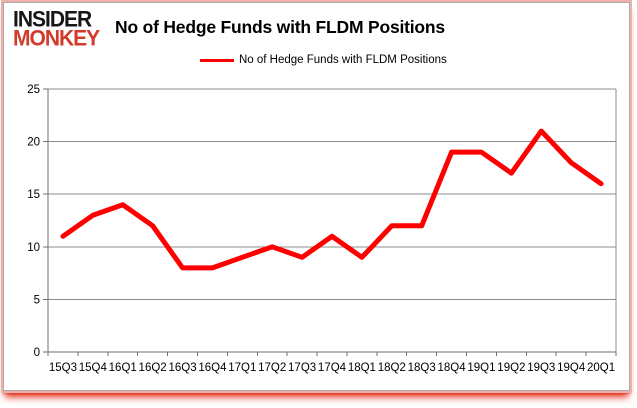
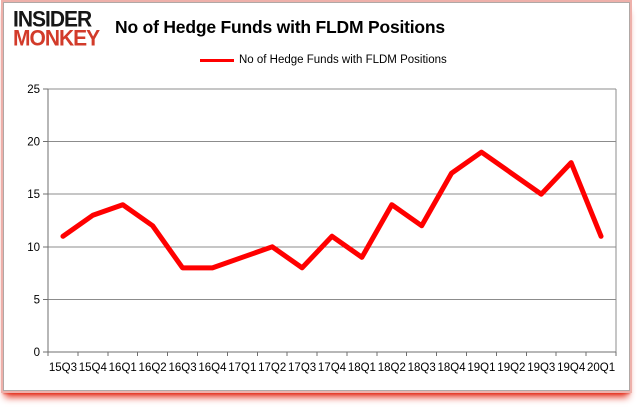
17Q3: 9 -> 8
18Q2: 12 -> 14
18Q4: 19 -> 17
19Q3: 21 -> 15
20Q1: 16 -> 11
